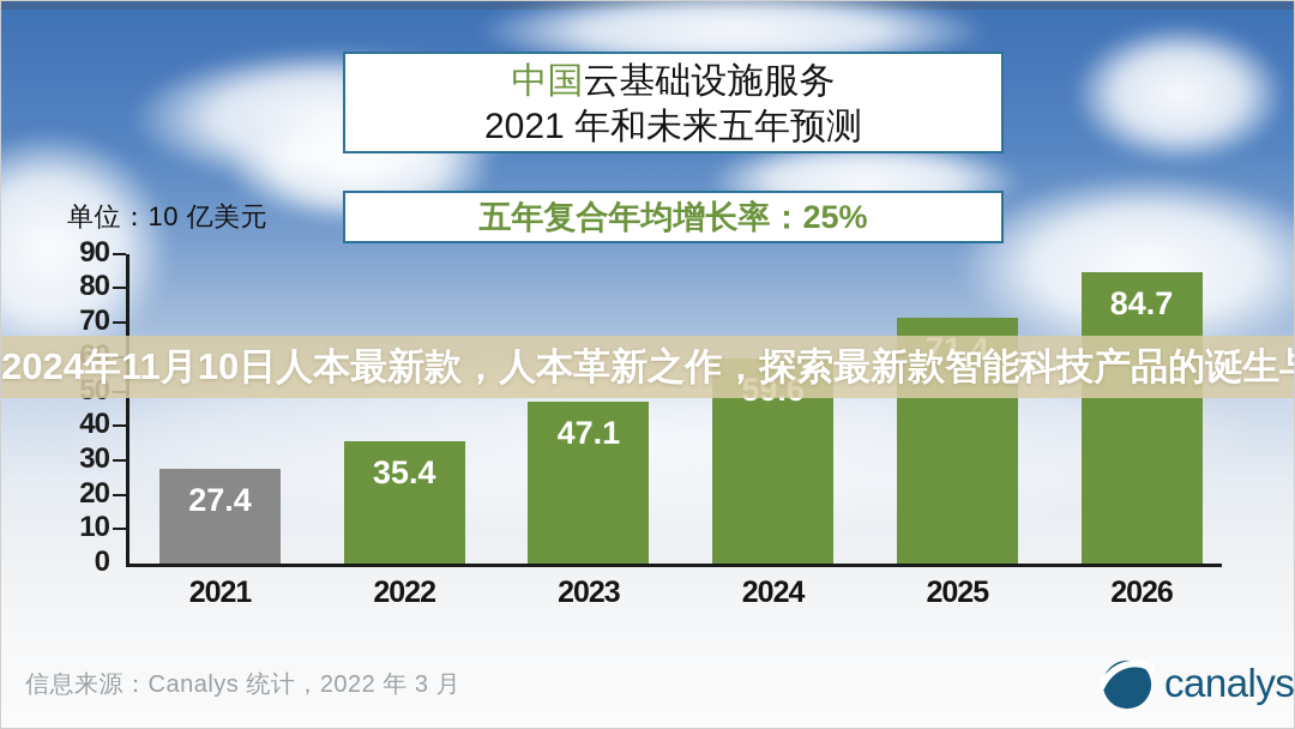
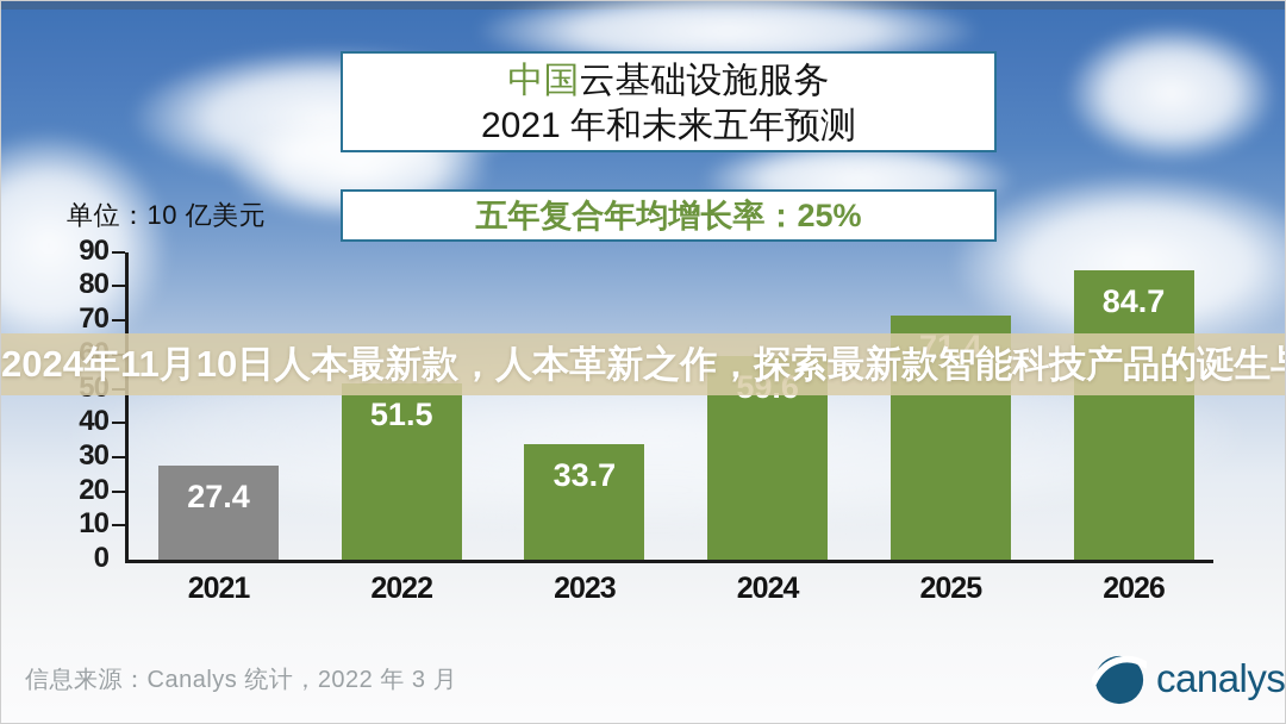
2022: 35.4 -> 51.5
2023: 47.1 -> 33.7
